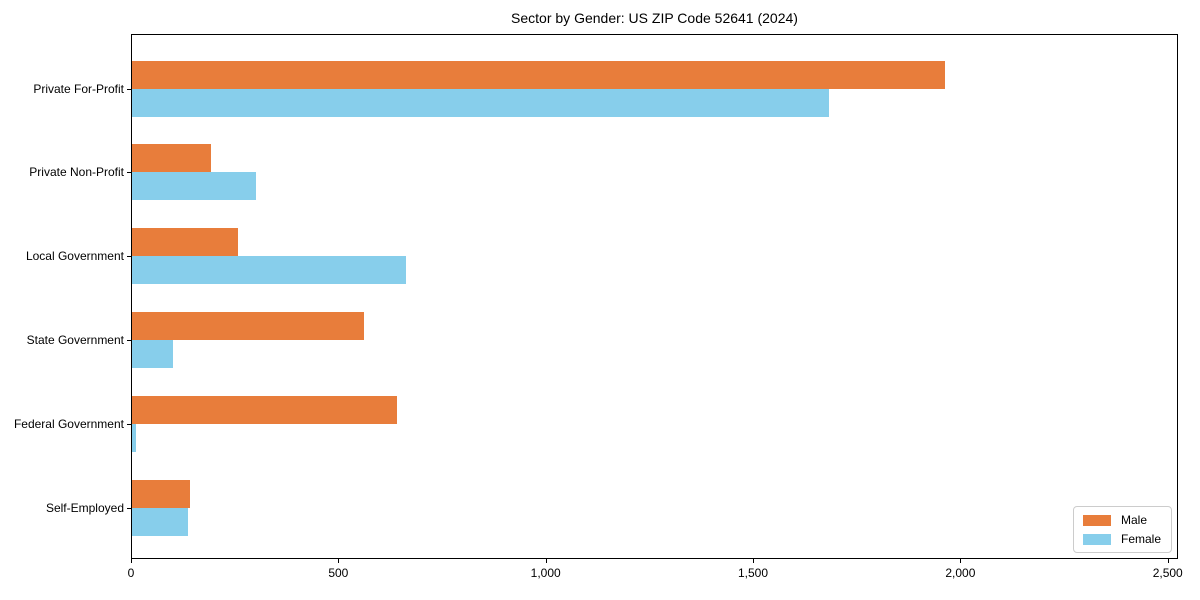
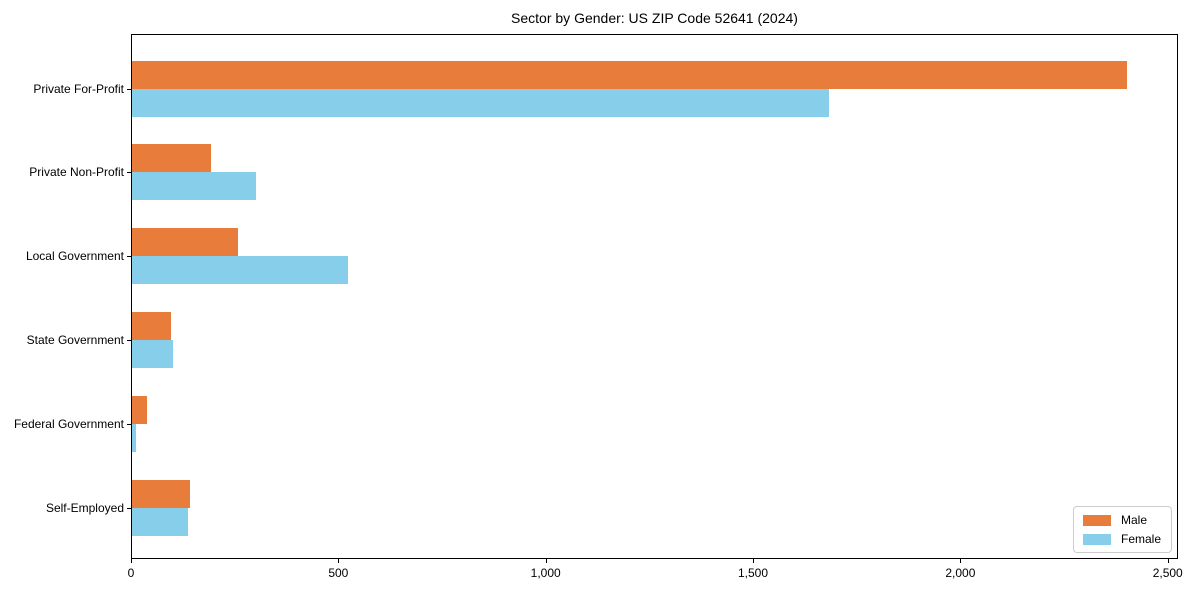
Male/Private For-Profit: 1960 -> 2400
Female/Local Government: 660 -> 520
Male/State Government: 560 -> 100
Male/Federal Government: 640 -> 40
